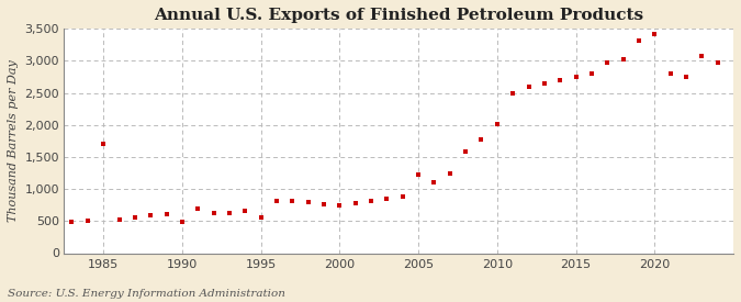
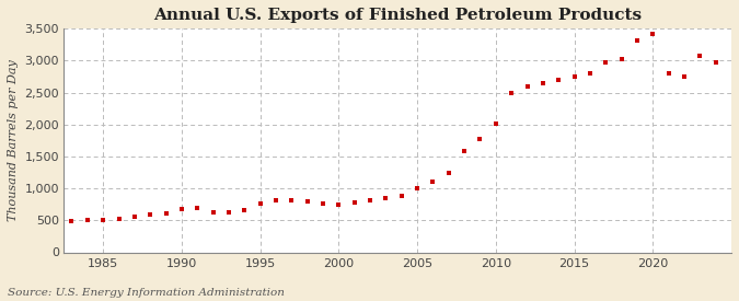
1985: 1,700 -> 510
1990: 480 -> 670
1995: 560 -> 770
2005: 1,220 -> 1,000
